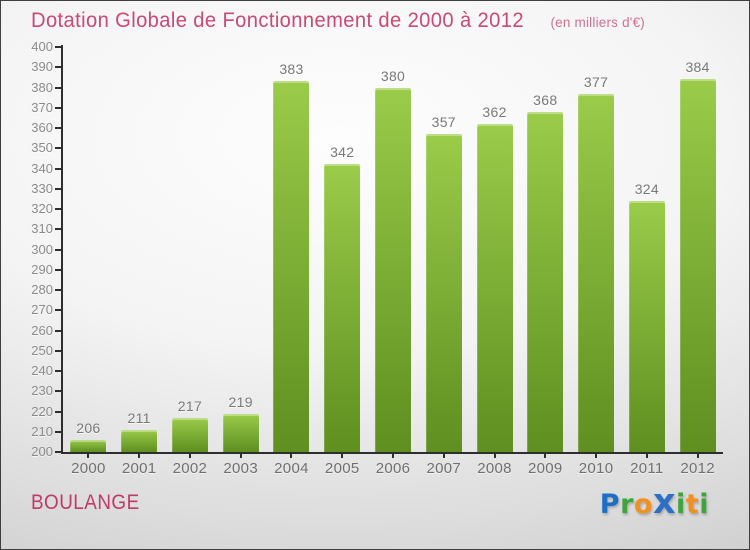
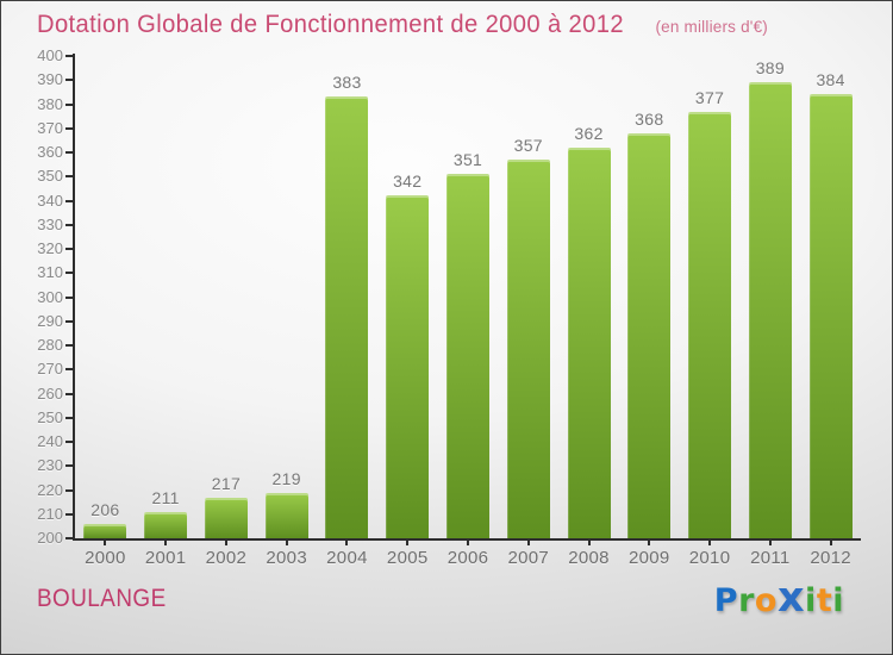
2006: 380 -> 351
2011: 324 -> 389
